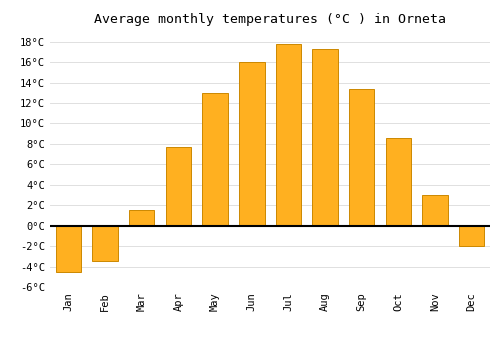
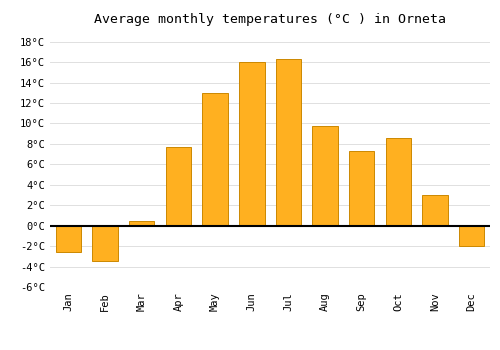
Jan: -4.5°C -> -2.6°C
Mar: 1.5°C -> 0.5°C
Jul: 17.8°C -> 16.3°C
Aug: 17.3°C -> 9.8°C
Sep: 13.4°C -> 7.3°C
